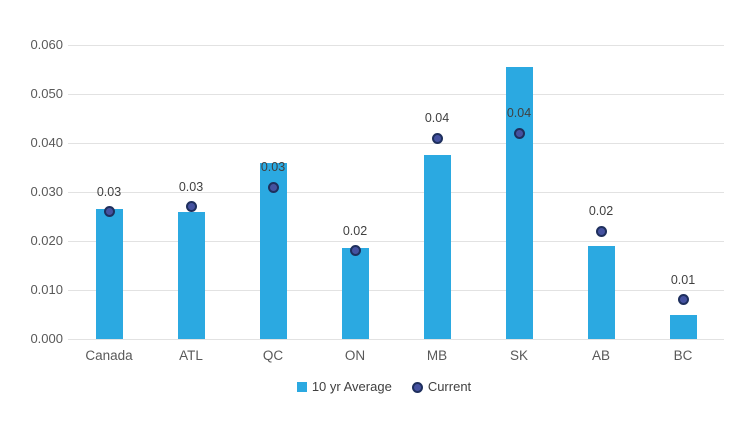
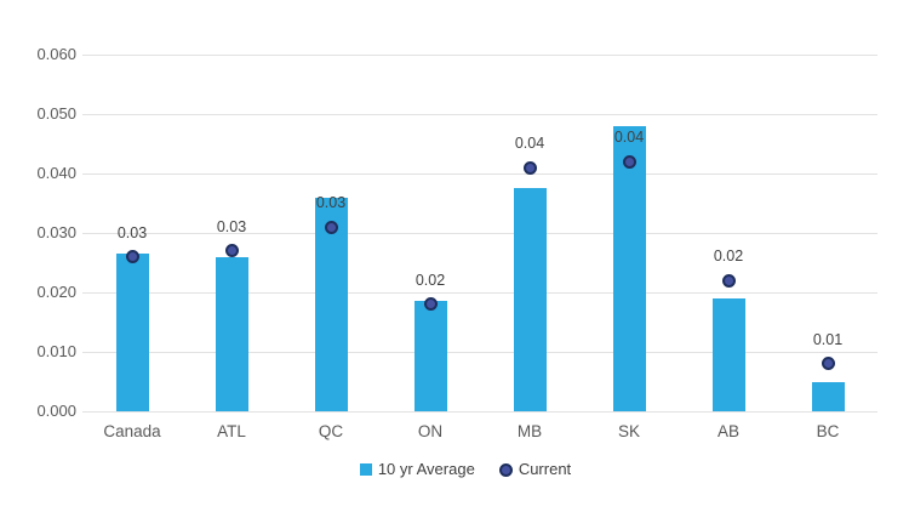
10 yr Average/SK: 0.056 -> 0.048
